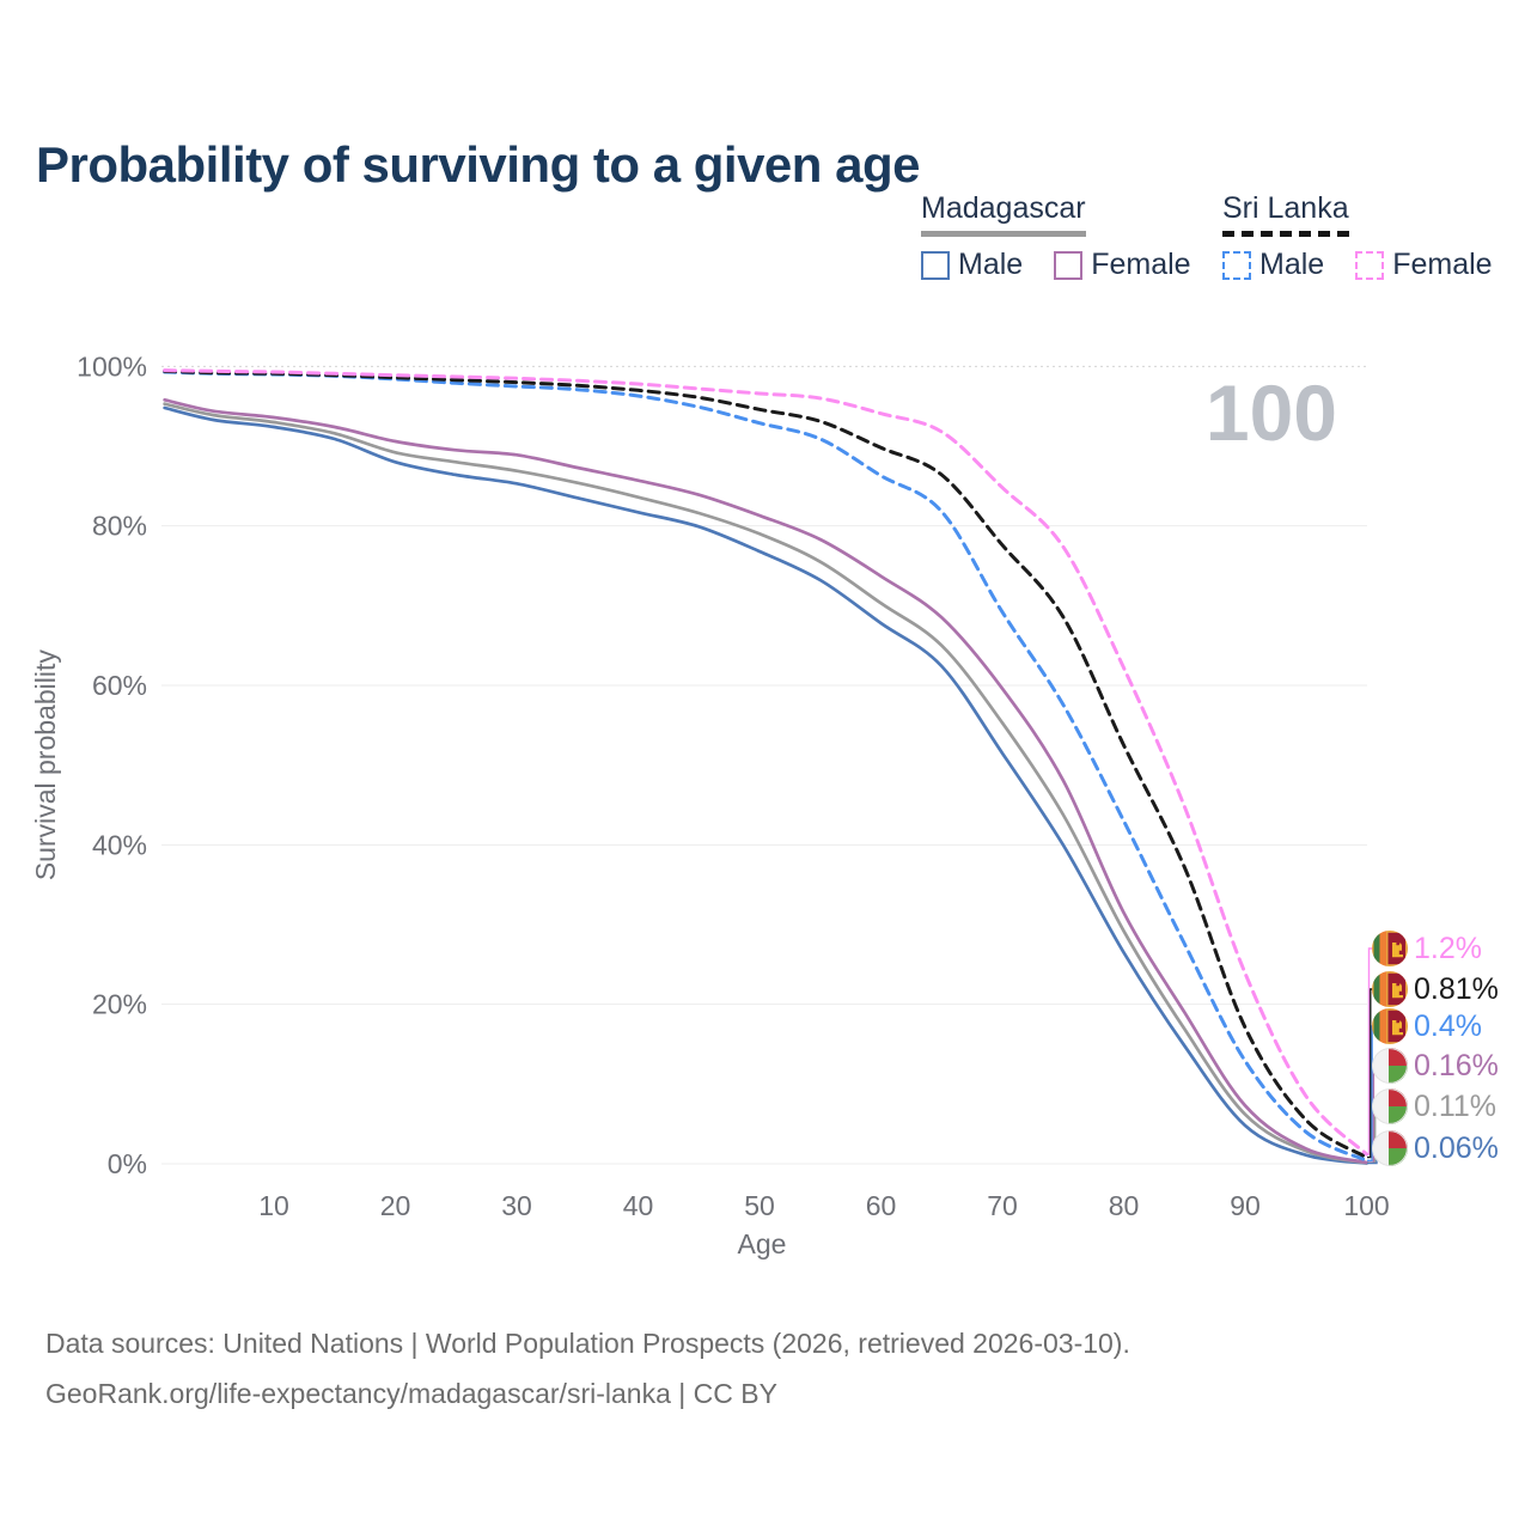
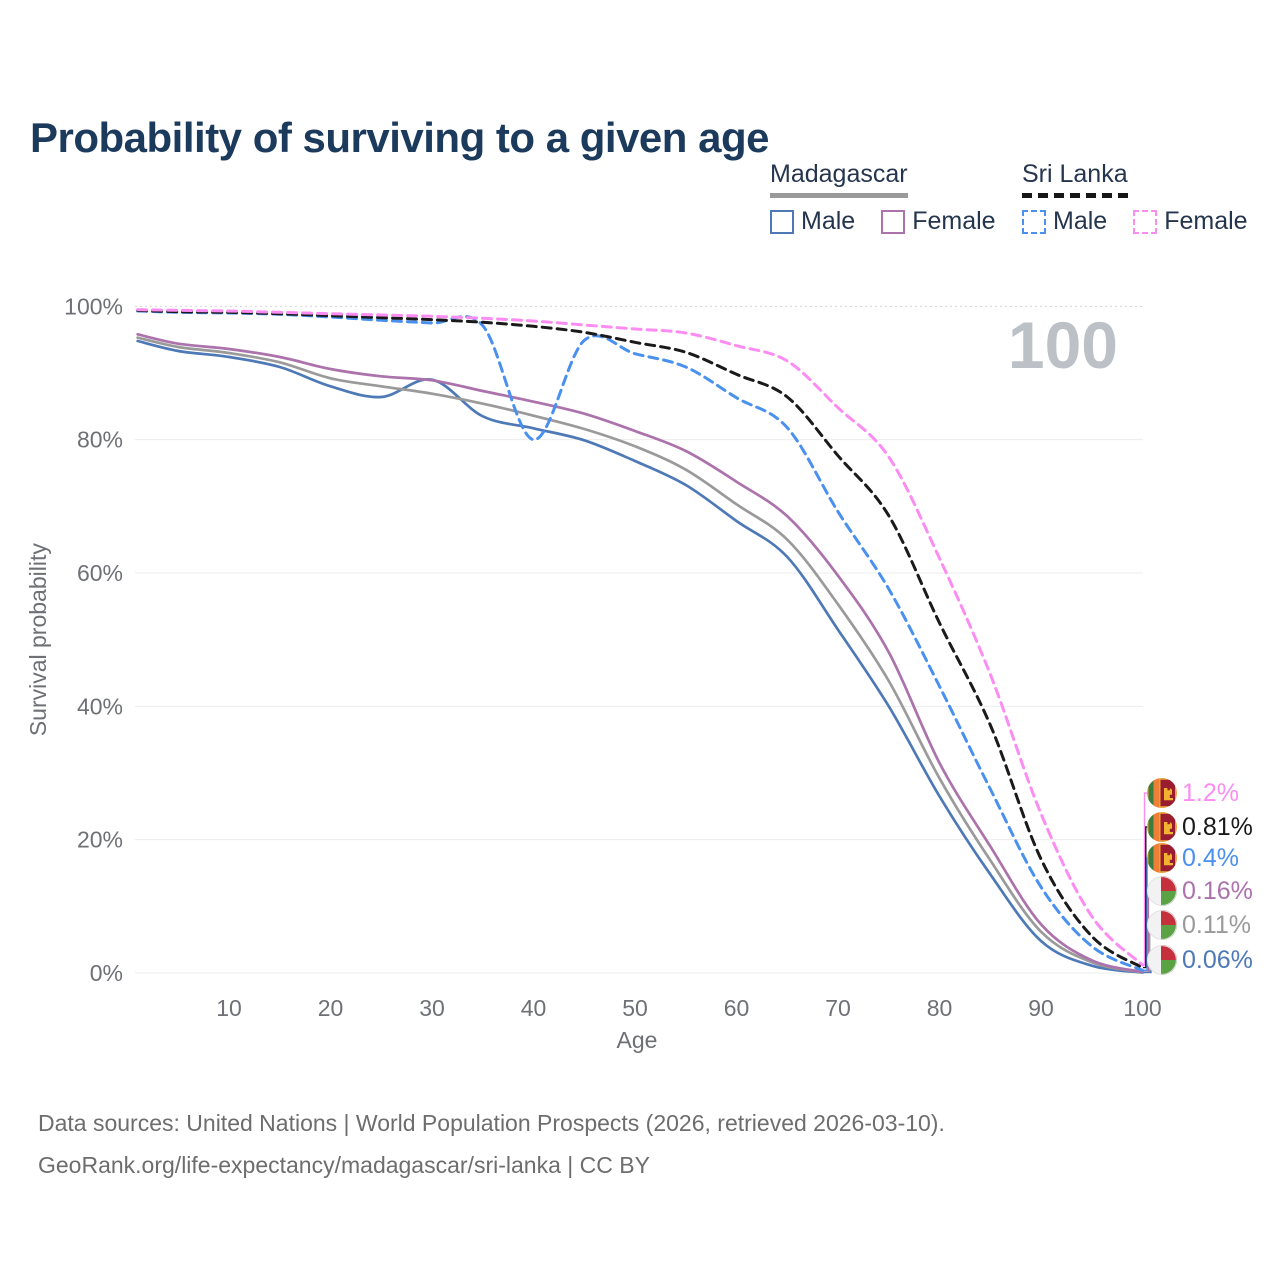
Madagascar Male/30: 85% -> 89%
Sri Lanka Male/40: 96% -> 80%
